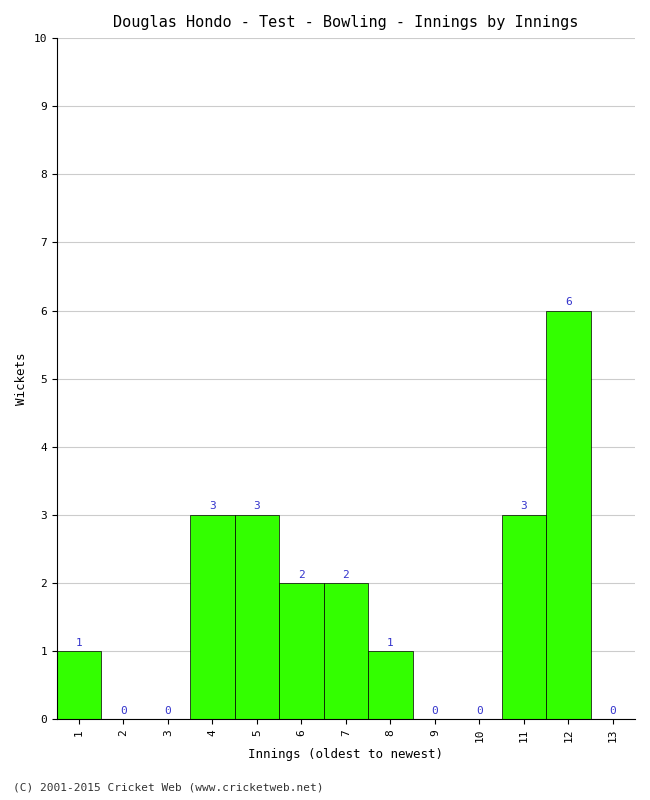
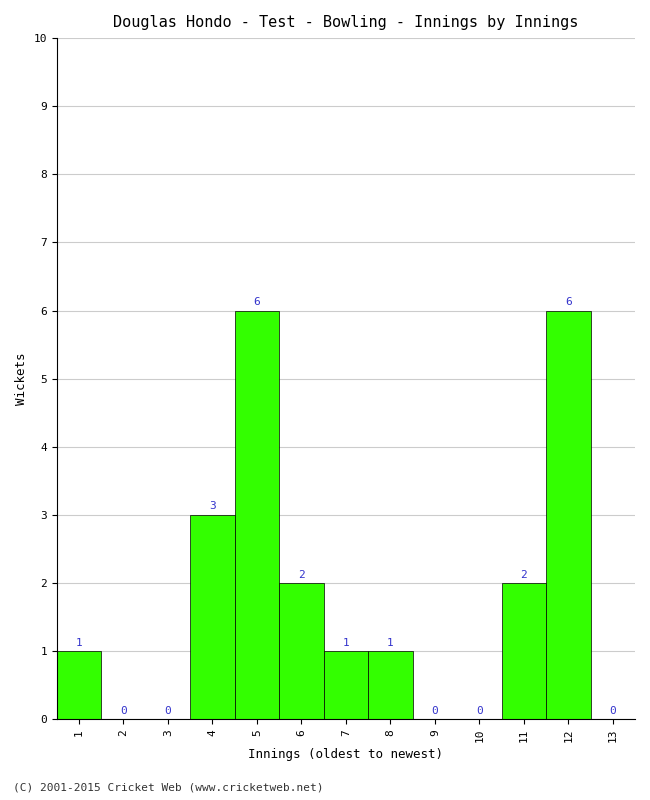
5: 3 -> 6
7: 2 -> 1
11: 3 -> 2
